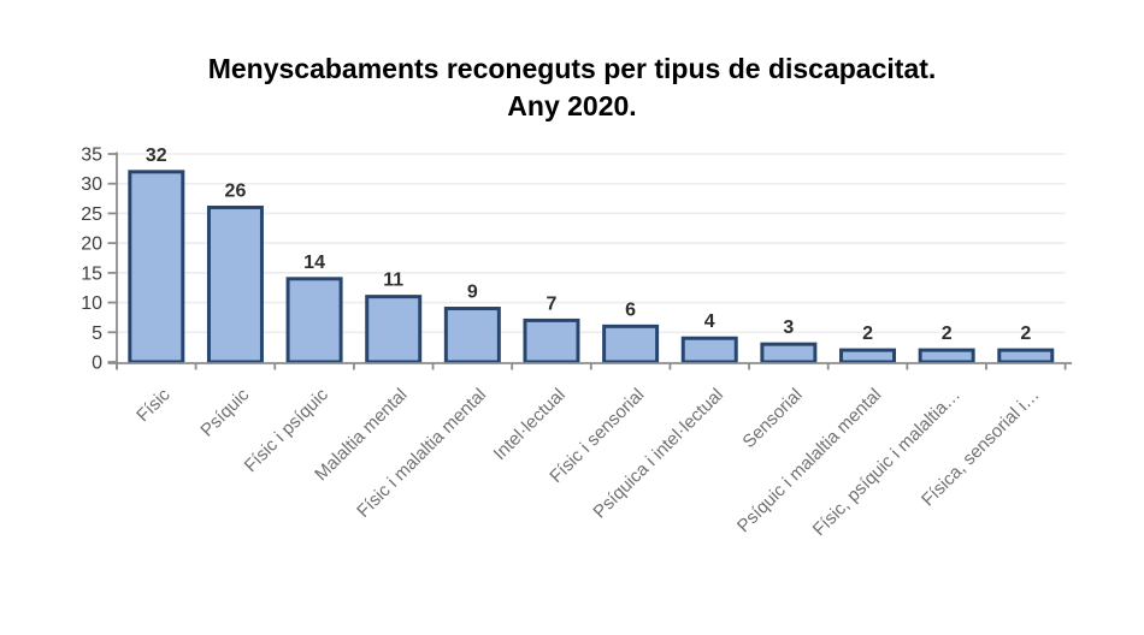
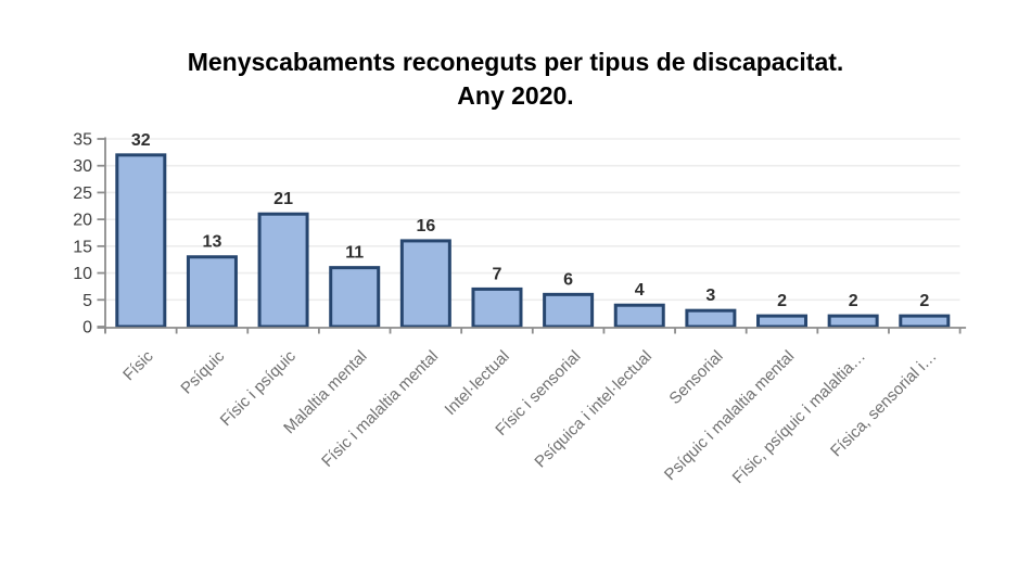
Psíquic: 26 -> 13
Físic i psíquic: 14 -> 21
Físic i malaltia mental: 9 -> 16
